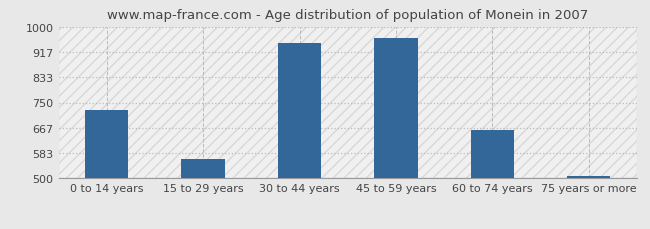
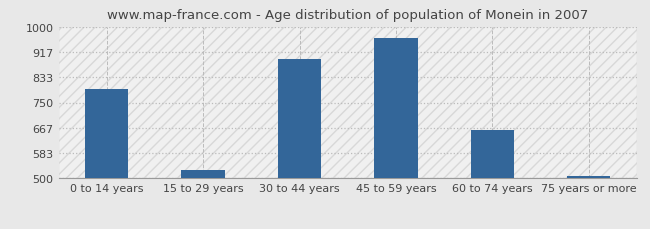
0 to 14 years: 725 -> 795
15 to 29 years: 565 -> 528
30 to 44 years: 945 -> 893
